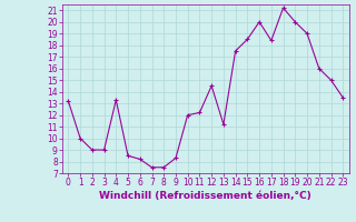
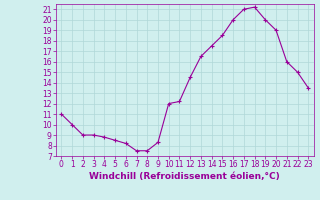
0: 13.2 -> 11.0
4: 13.3 -> 8.8
13: 11.2 -> 16.5
17: 18.4 -> 21.0
